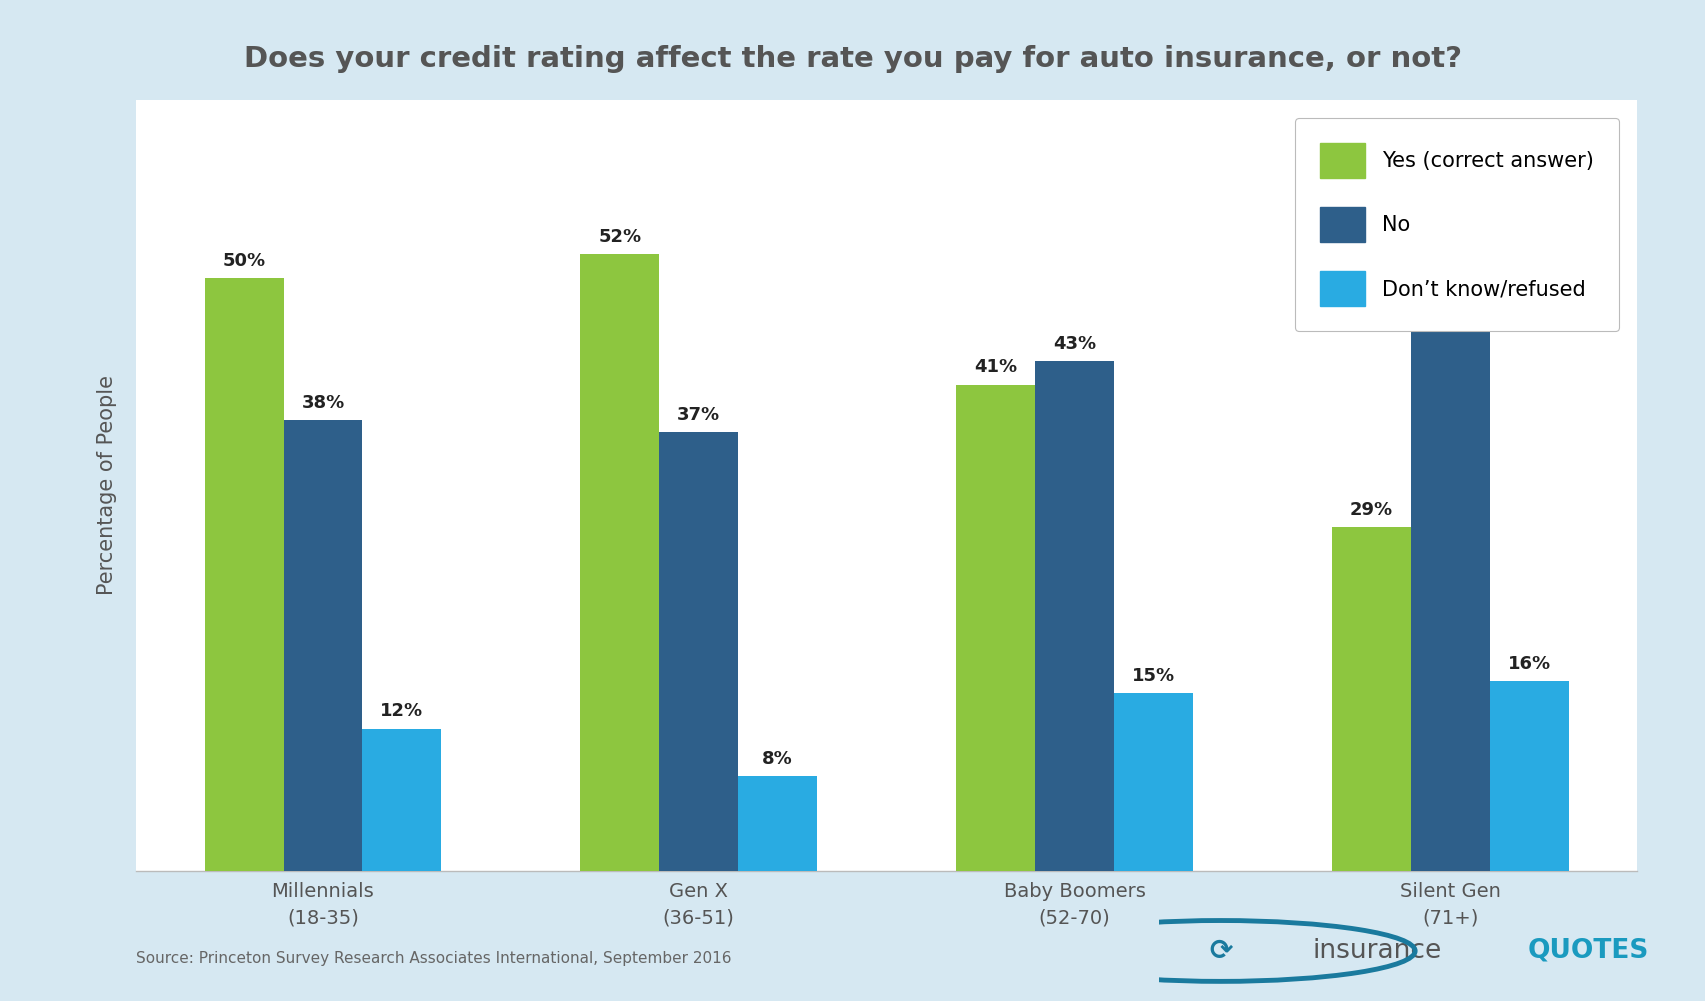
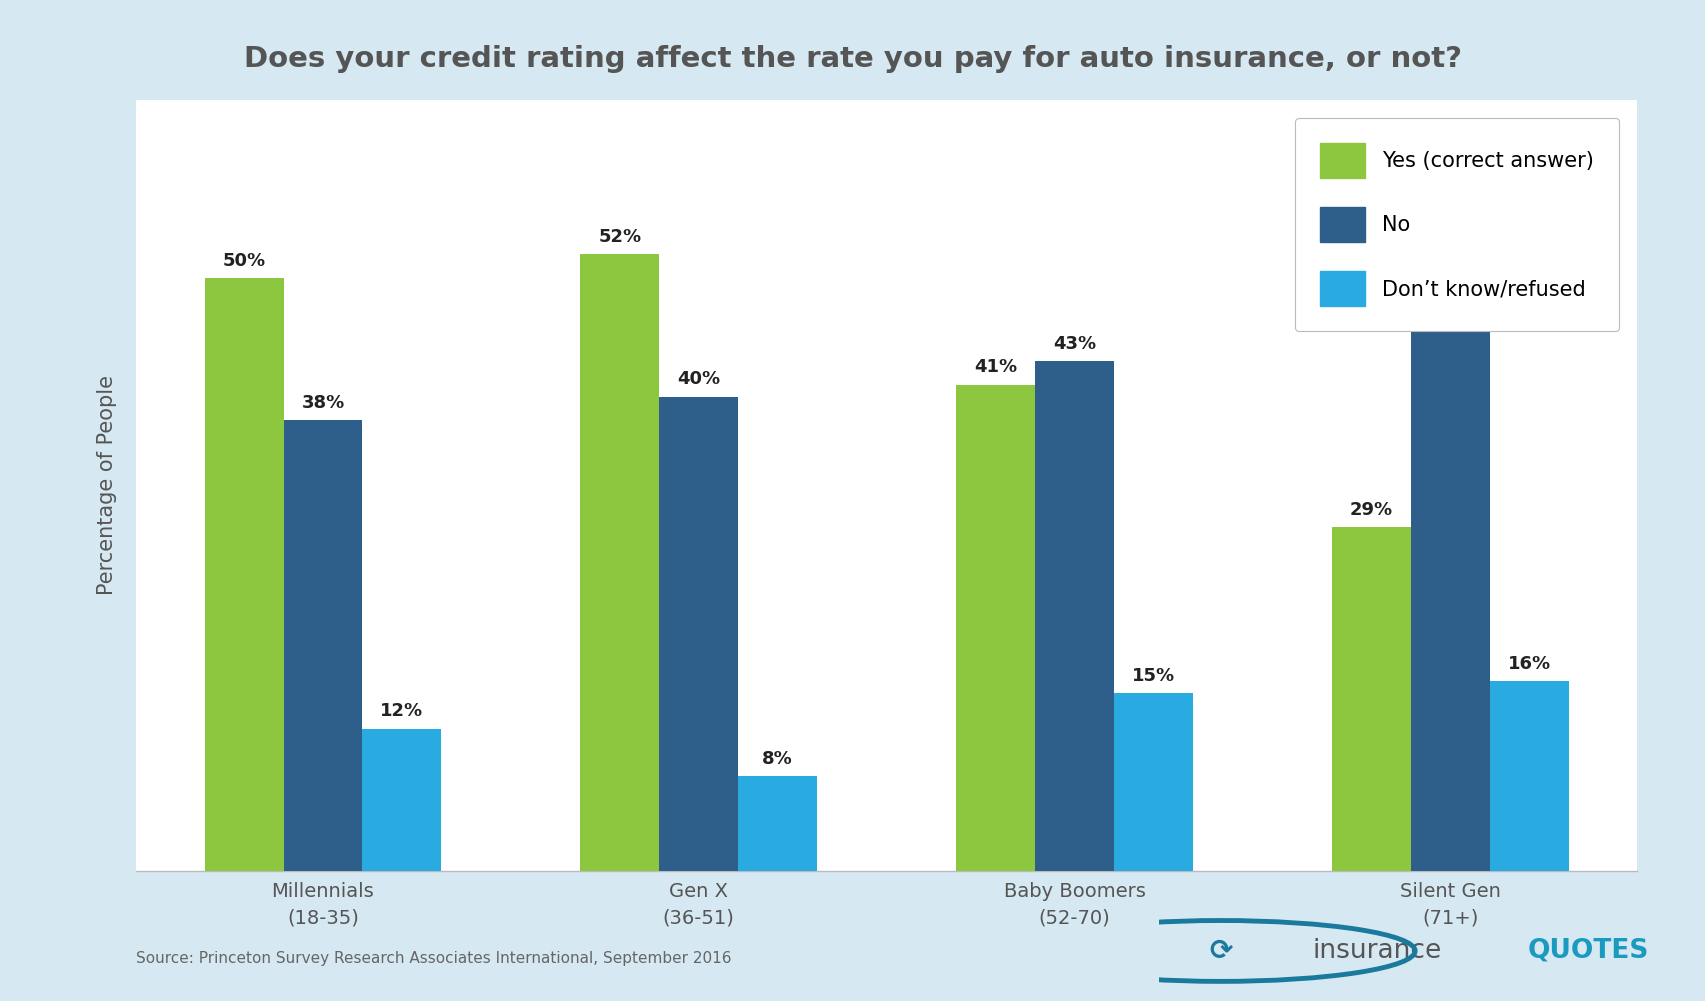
No/Gen X (36-51): 37% -> 40%
